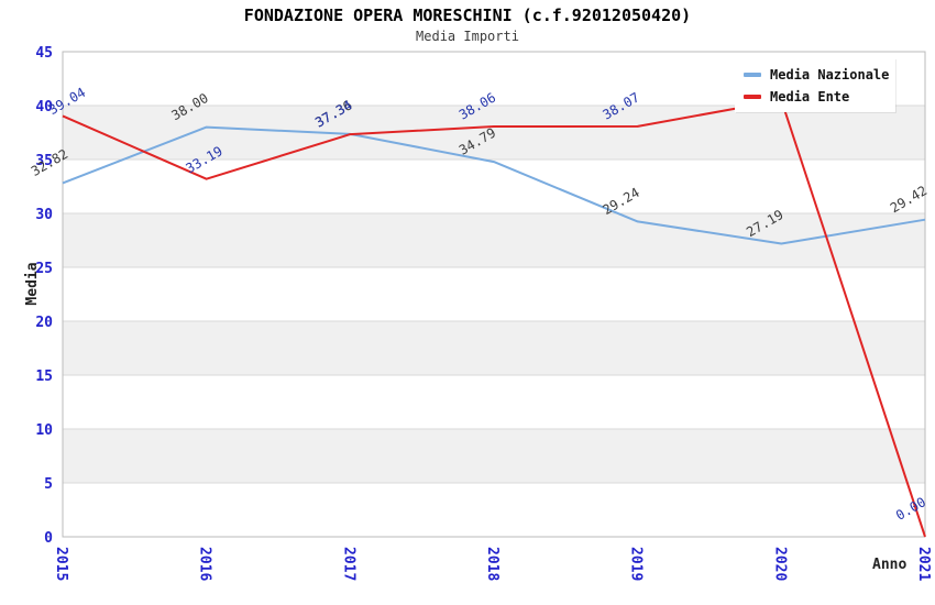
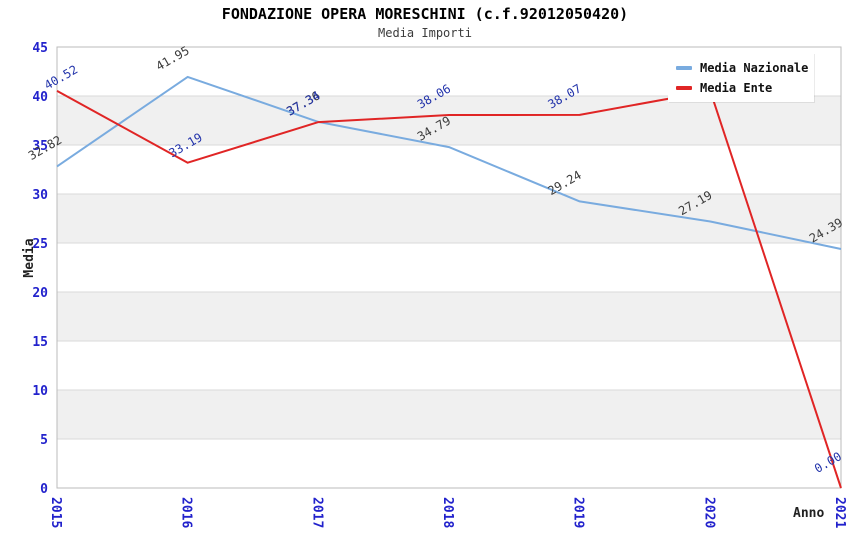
Media Ente/2015: 39.04 -> 40.52
Media Nazionale/2016: 38.00 -> 41.95
Media Nazionale/2021: 29.42 -> 24.39
